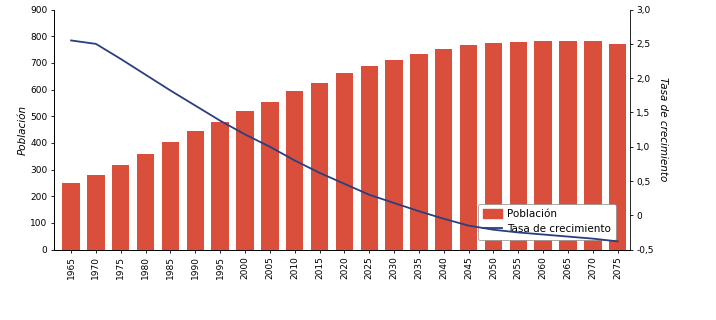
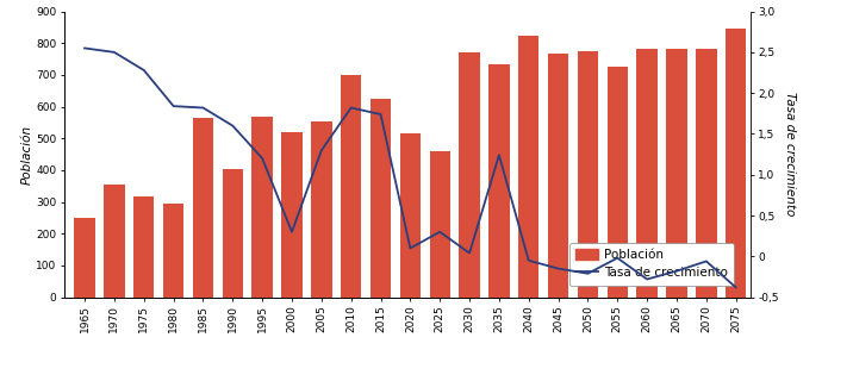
Población/1970: 280 -> 355
Población/1980: 360 -> 295
Tasa de crecimiento/1980: 2,05 -> 1,84
Población/1985: 403 -> 565
Población/1990: 443 -> 405
Población/1995: 480 -> 570
Tasa de crecimiento/1995: 1,38 -> 1,20
Tasa de crecimiento/2000: 1,18 -> 0,30
Tasa de crecimiento/2005: 1,00 -> 1,30
Población/2010: 594 -> 700
Tasa de crecimiento/2010: 0,80 -> 1,82
Tasa de crecimiento/2015: 0,62 -> 1,74
Población/2020: 661 -> 515
Tasa de crecimiento/2020: 0,46 -> 0,10
Población/2025: 690 -> 460
Población/2030: 712 -> 770
Tasa de crecimiento/2030: 0,18 -> 0,04
Tasa de crecimiento/2035: 0,06 -> 1,24
Población/2040: 751 -> 825
Población/2055: 778 -> 725
Tasa de crecimiento/2055: -0,25 -> -0,02
Tasa de crecimiento/2065: -0,31 -> -0,18
Tasa de crecimiento/2070: -0,34 -> -0,06
Población/2075: 771 -> 845
